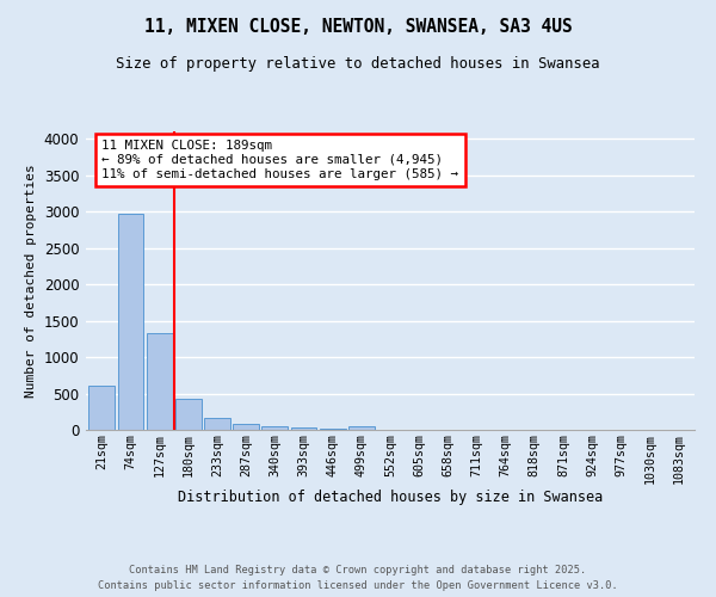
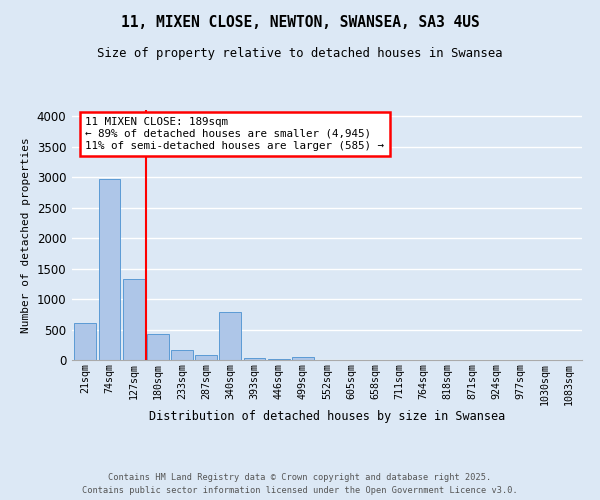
340sqm: 50 -> 780
